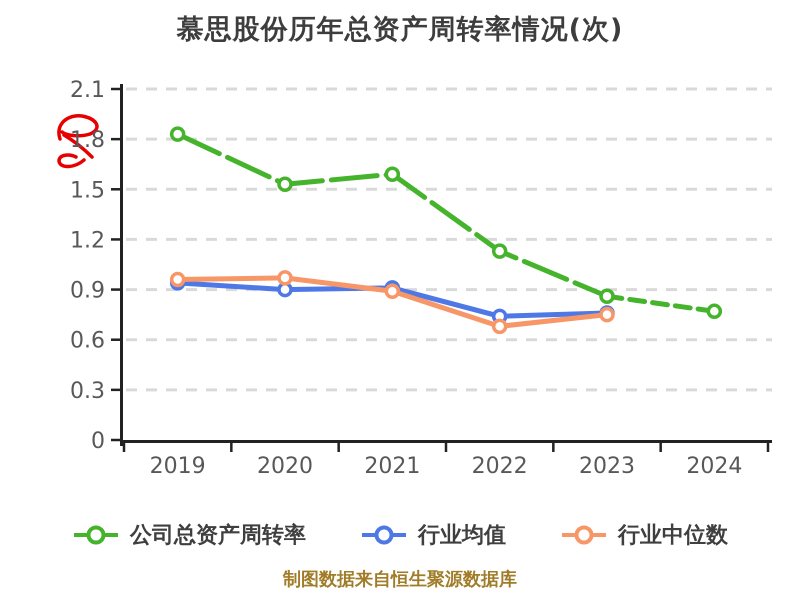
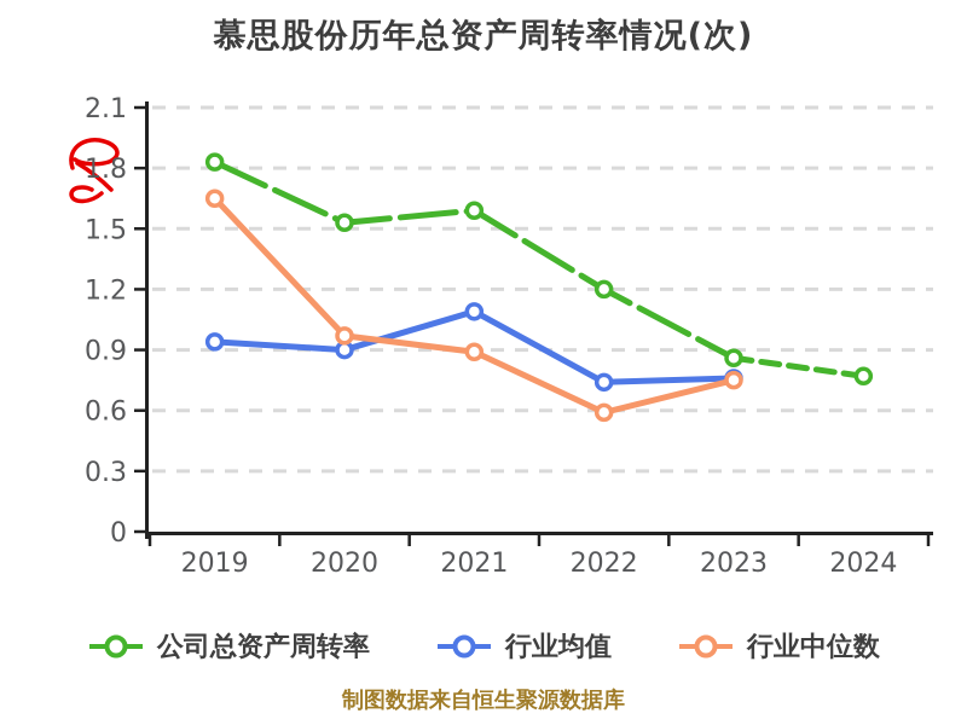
行业中位数/2019: 0.96 -> 1.65
行业均值/2021: 0.91 -> 1.09
公司总资产周转率/2022: 1.13 -> 1.20
行业中位数/2022: 0.68 -> 0.59
